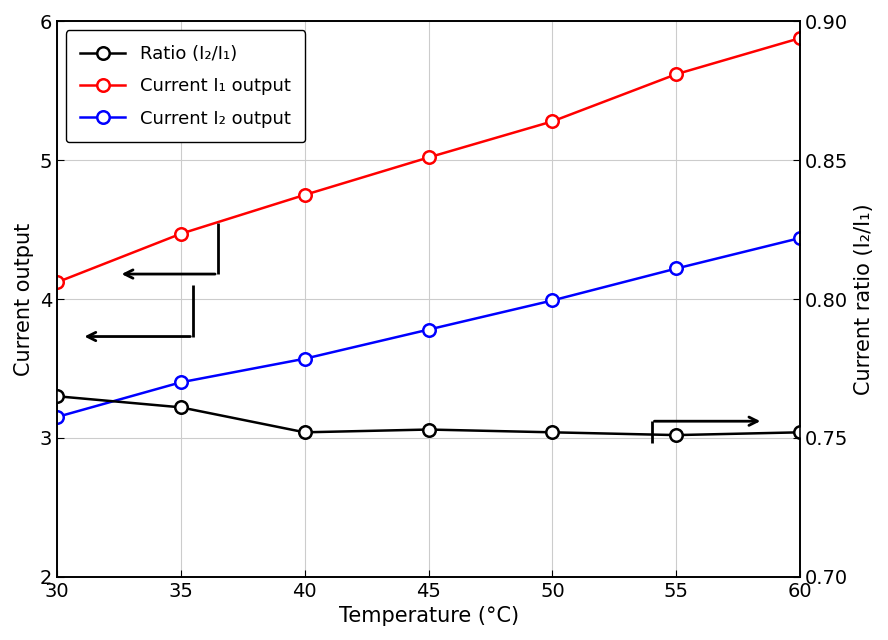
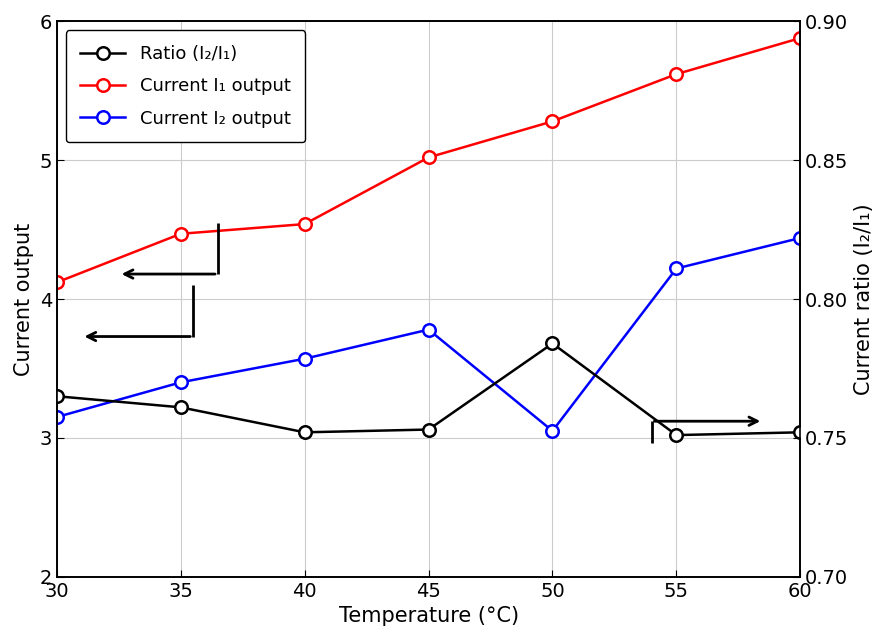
Current I₁ output/40: 4.75 -> 4.54
Current I₂ output/50: 3.99 -> 3.05
Ratio (I₂/I₁)/50: 0.752 -> 0.784
